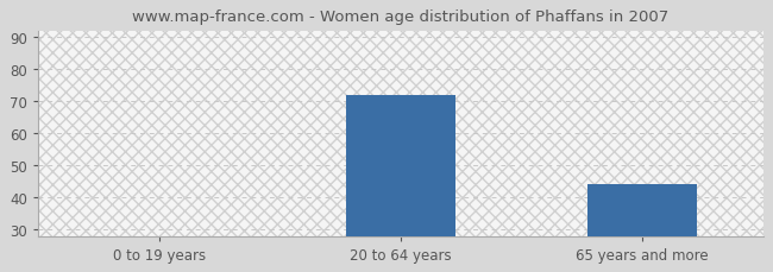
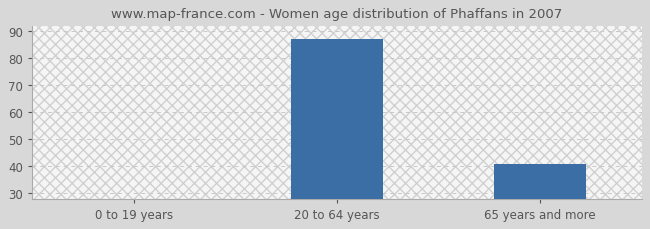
20 to 64 years: 72 -> 87
65 years and more: 44 -> 41
